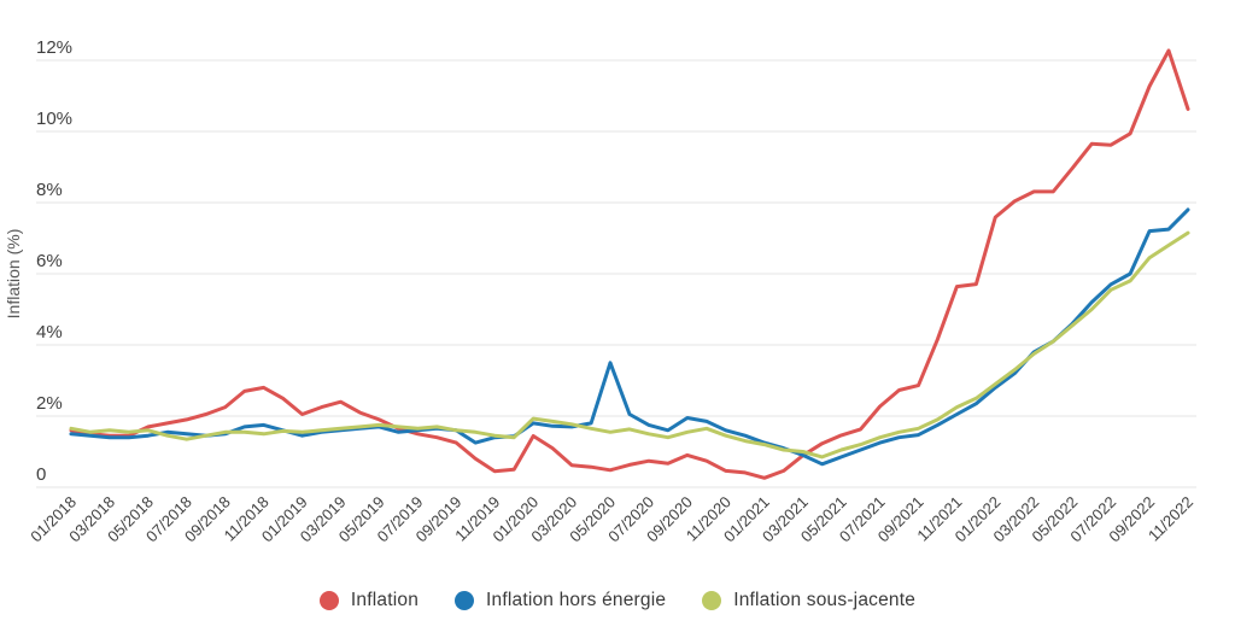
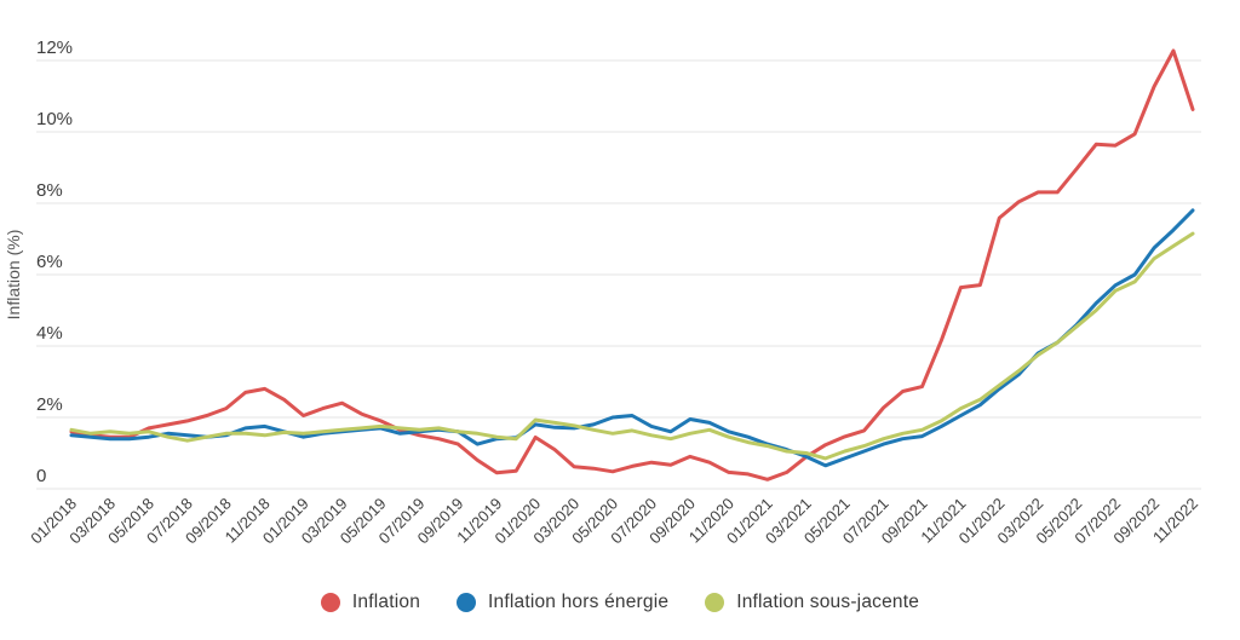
Inflation hors énergie/05/2020: 3.5% -> 2.0%
Inflation hors énergie/09/2022: 7.2% -> 6.8%
